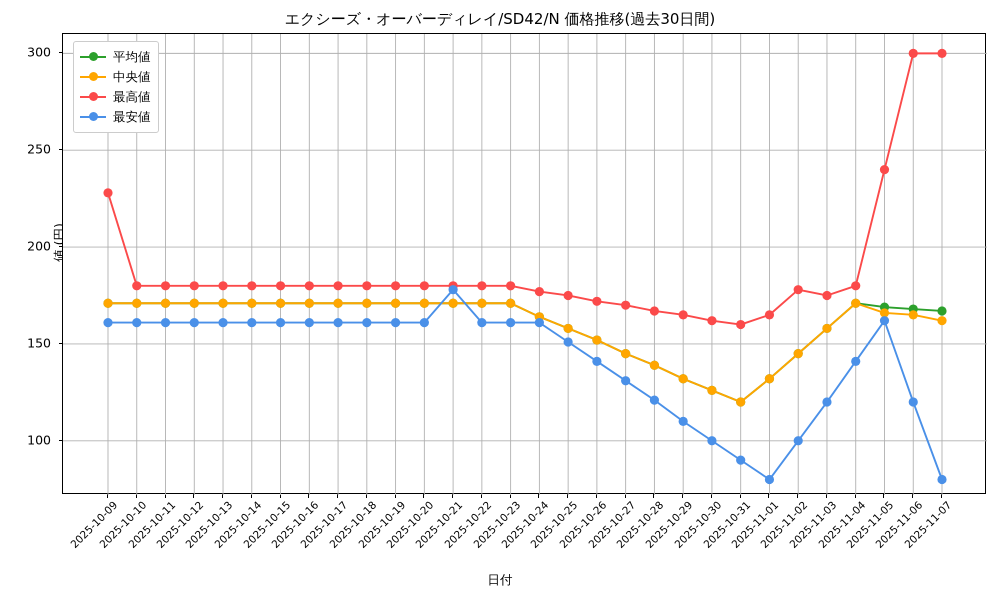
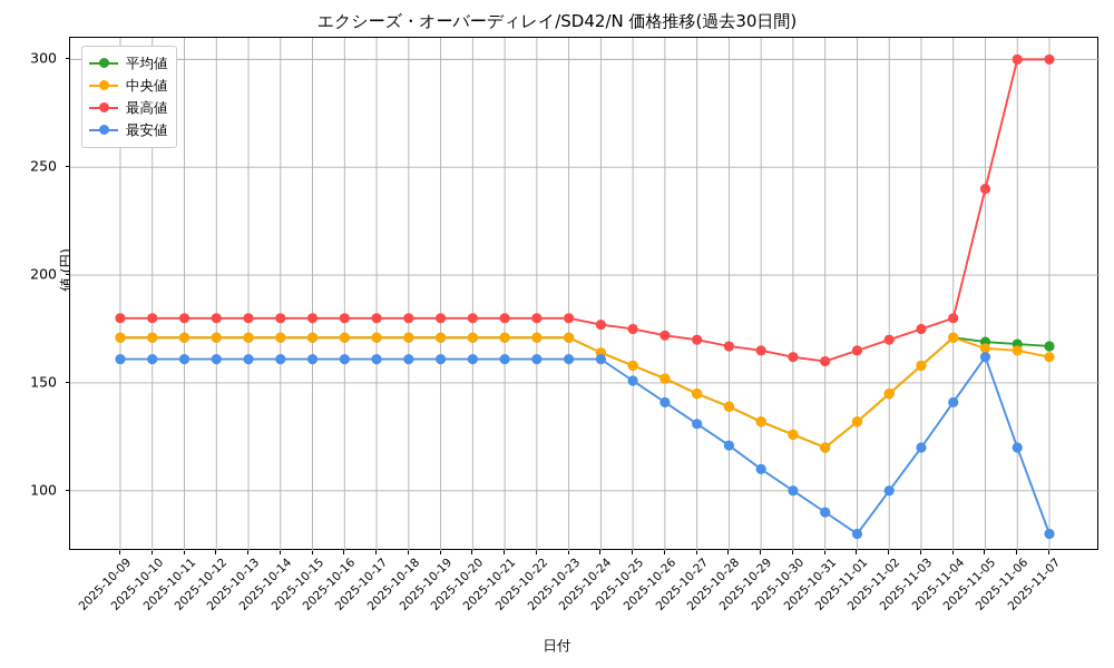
最高値/2025-10-09: 228 -> 180
最安値/2025-10-21: 178 -> 161
最高値/2025-11-02: 178 -> 170
